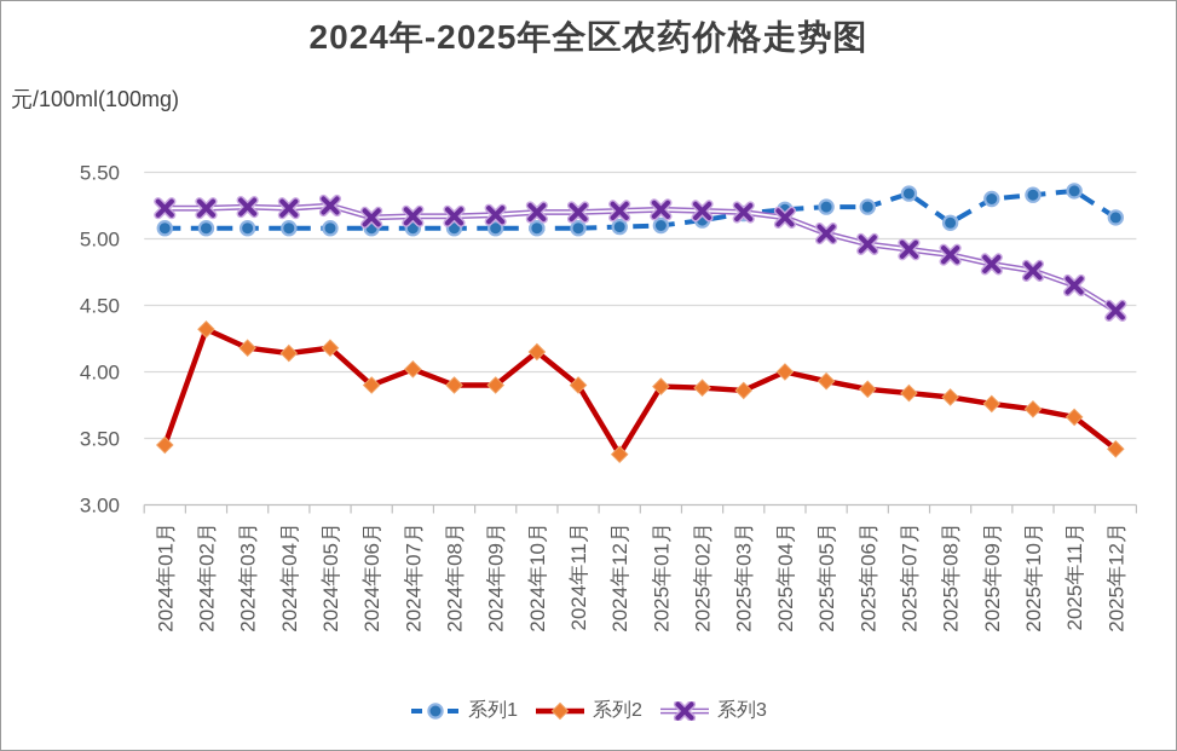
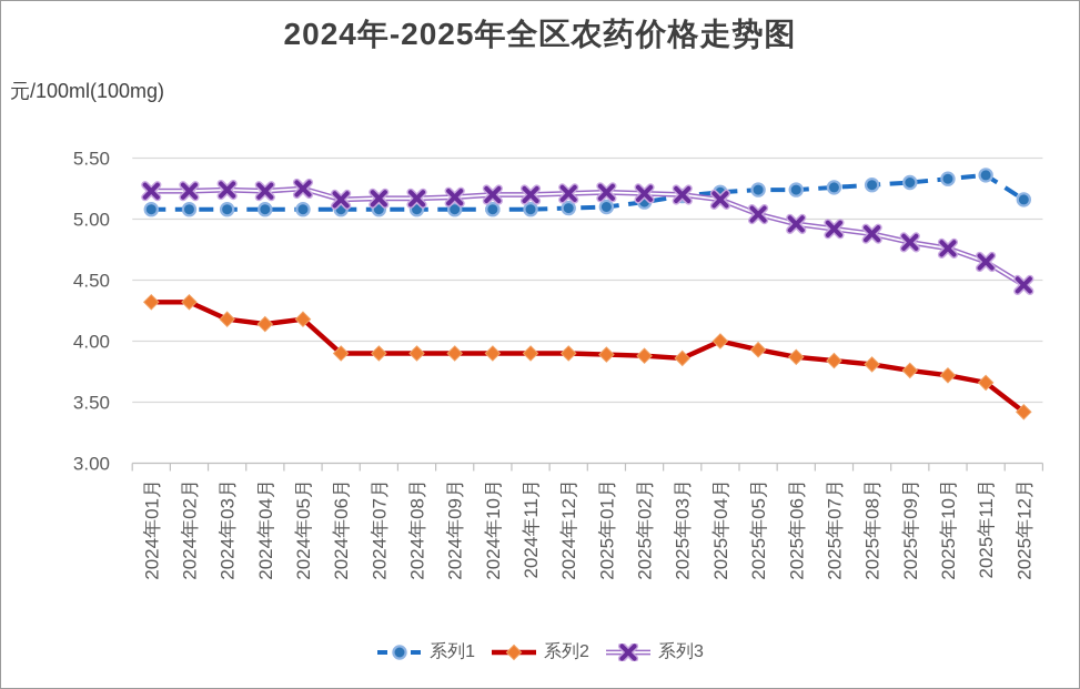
系列2/2024年01月: 3.45 -> 4.32
系列2/2024年07月: 4.02 -> 3.90
系列2/2024年10月: 4.15 -> 3.90
系列2/2024年12月: 3.38 -> 3.90
系列1/2025年07月: 5.34 -> 5.26
系列1/2025年08月: 5.12 -> 5.28
